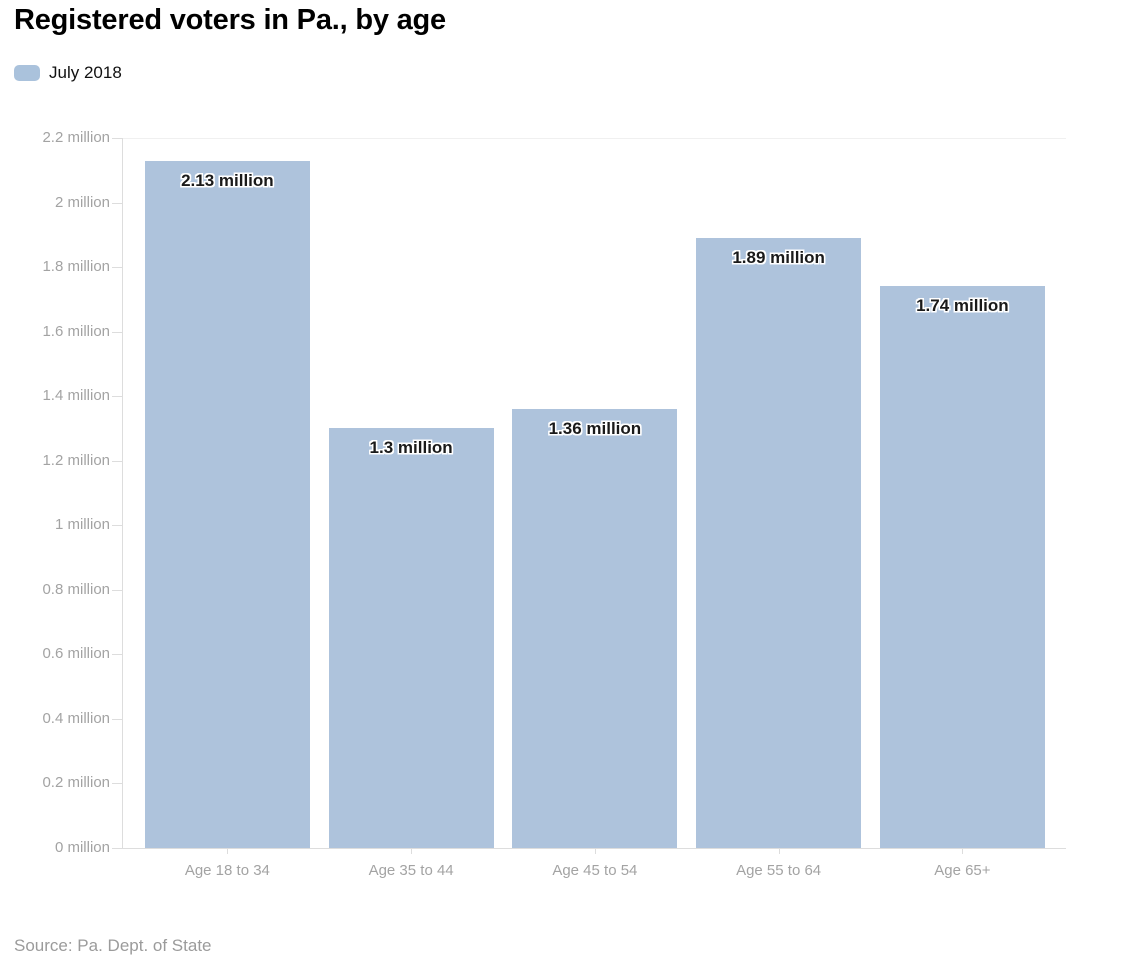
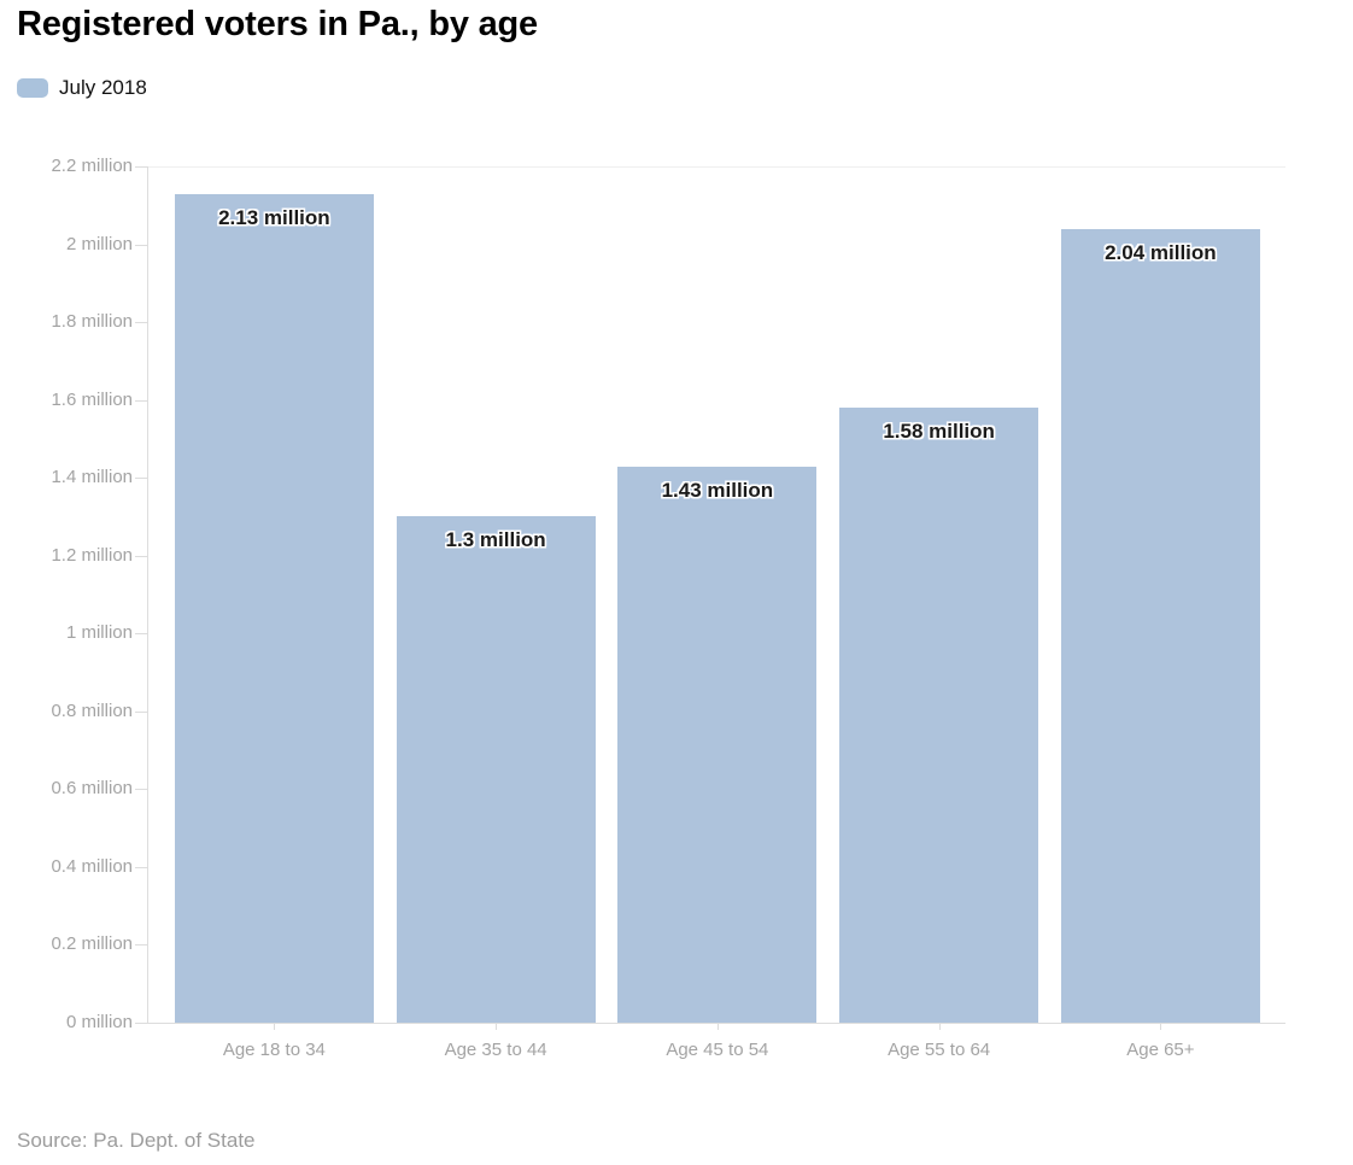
Age 45 to 54: 1.36 -> 1.43
Age 55 to 64: 1.89 -> 1.58
Age 65+: 1.74 -> 2.04
